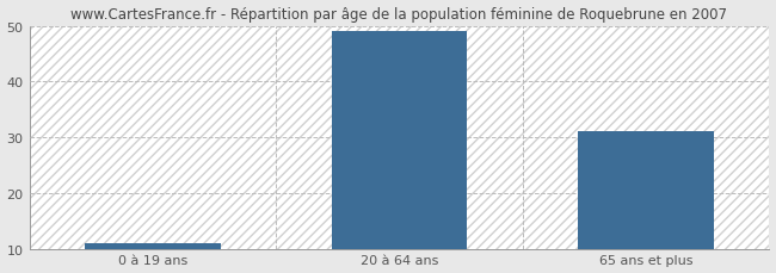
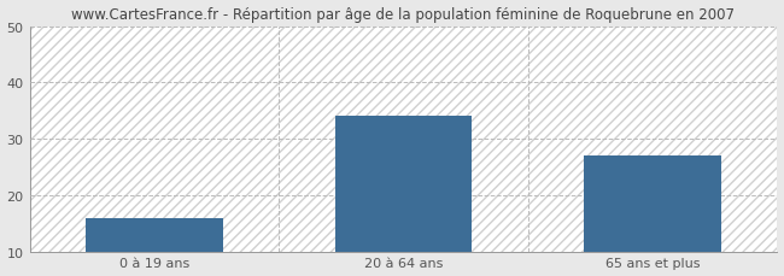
0 à 19 ans: 11 -> 16
20 à 64 ans: 49 -> 34
65 ans et plus: 31 -> 27
